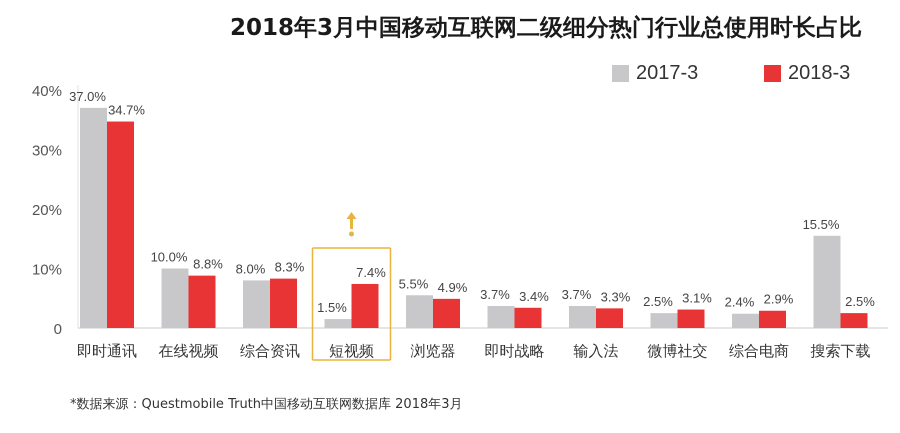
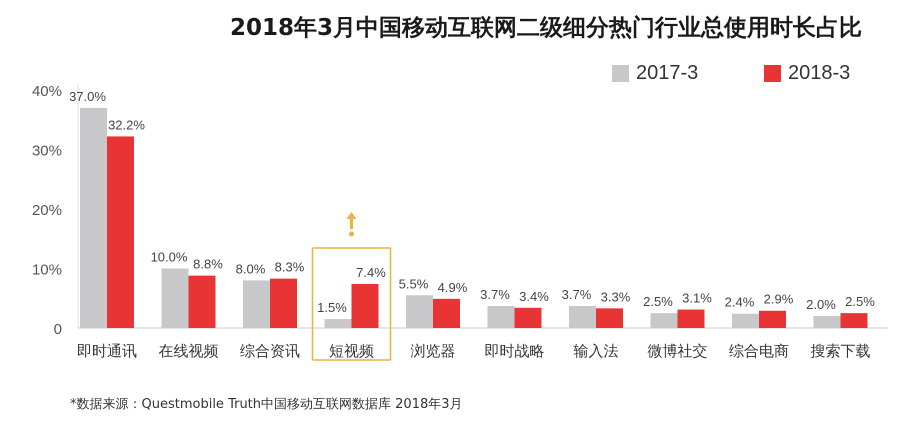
2018-3/即时通讯: 34.7% -> 32.2%
2017-3/搜索下载: 15.5% -> 2.0%
